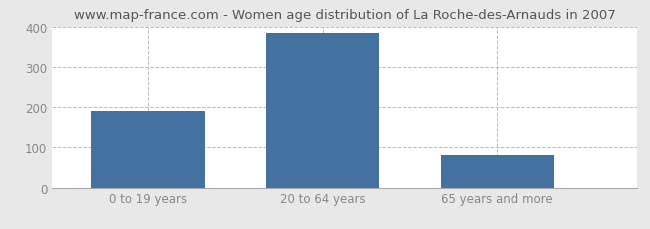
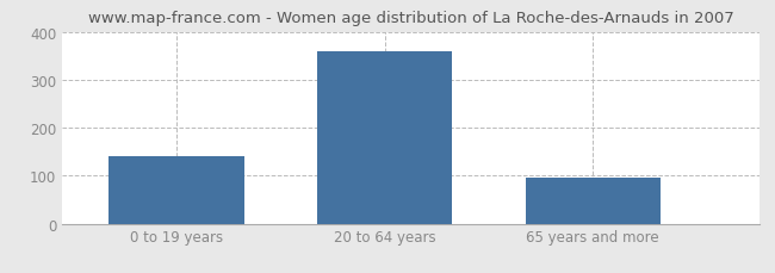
0 to 19 years: 190 -> 140
20 to 64 years: 383 -> 360
65 years and more: 80 -> 95
